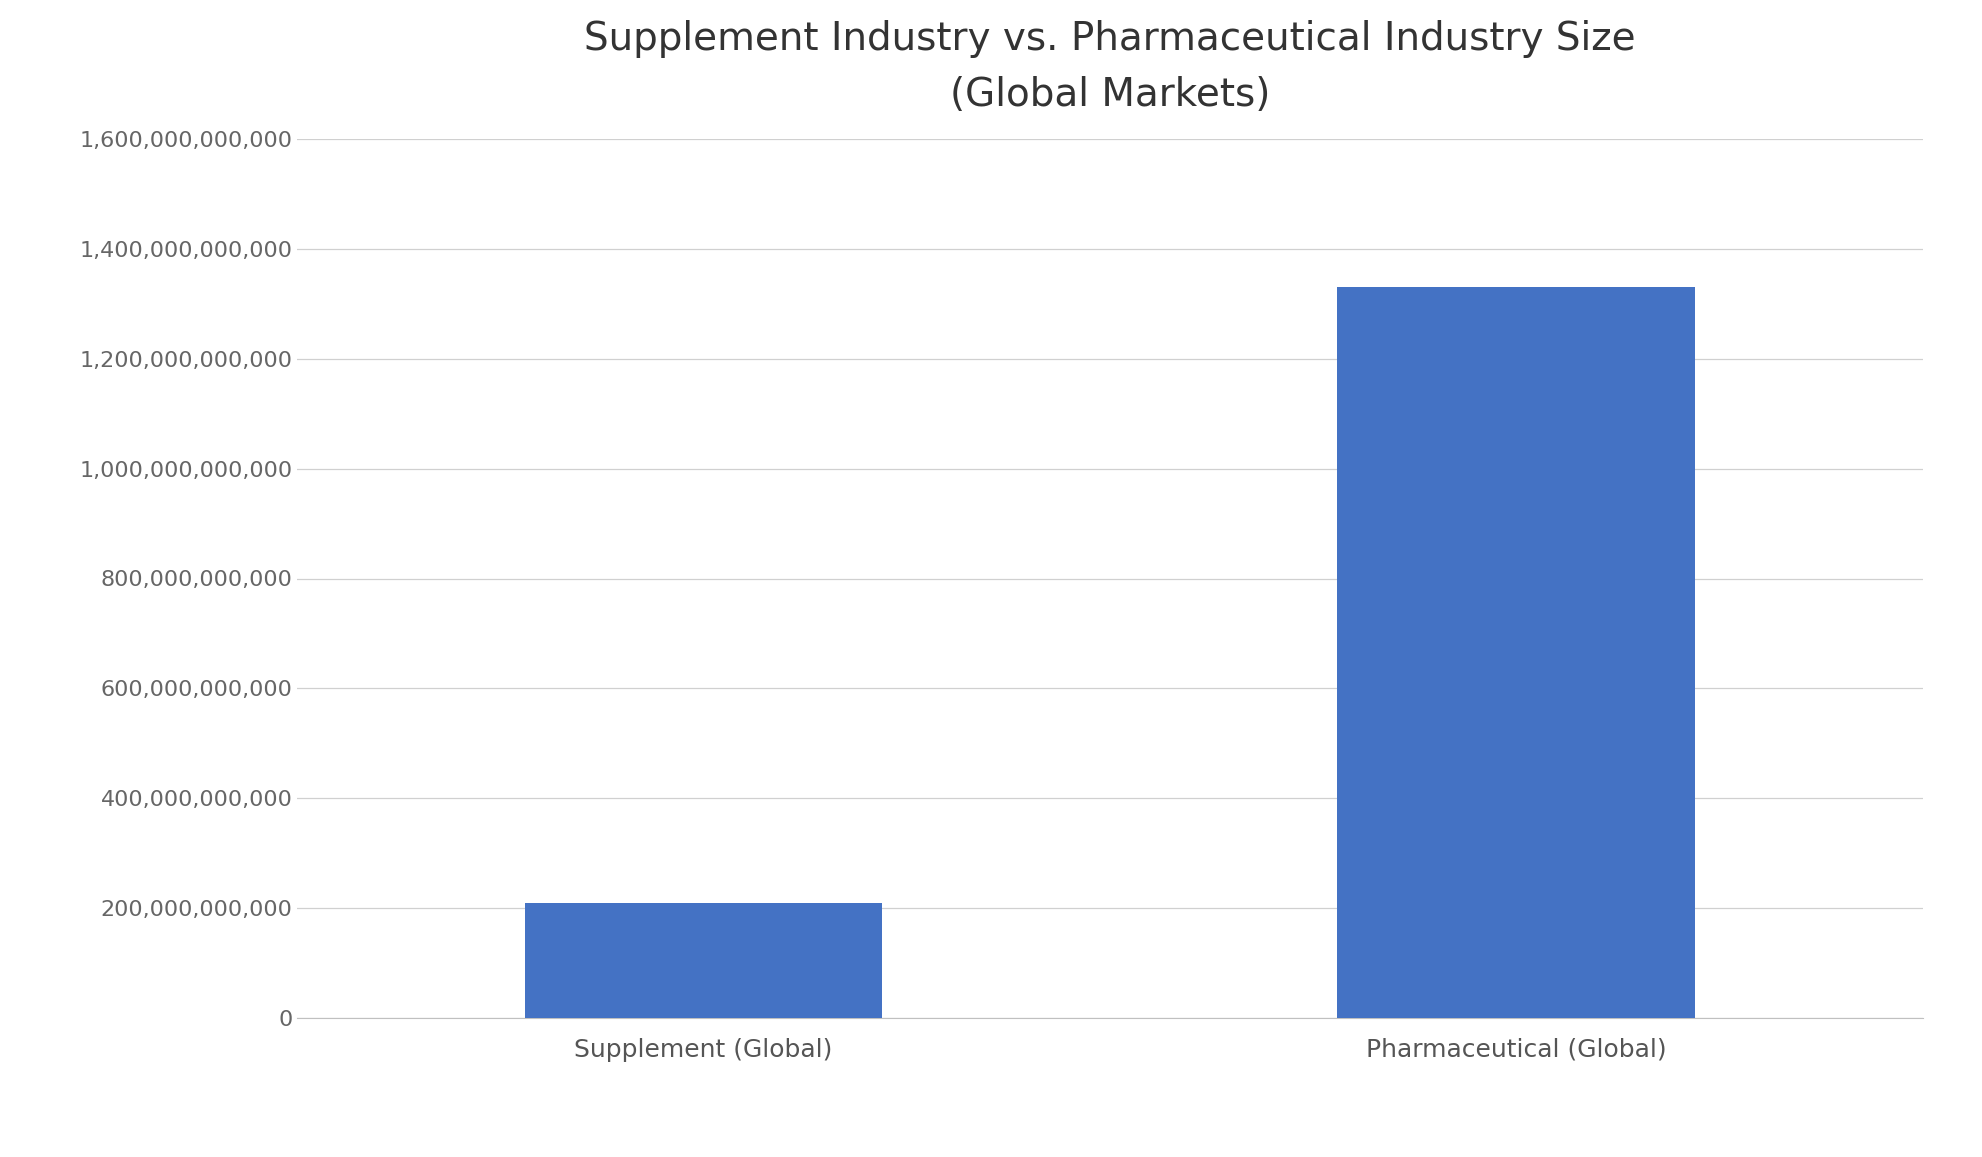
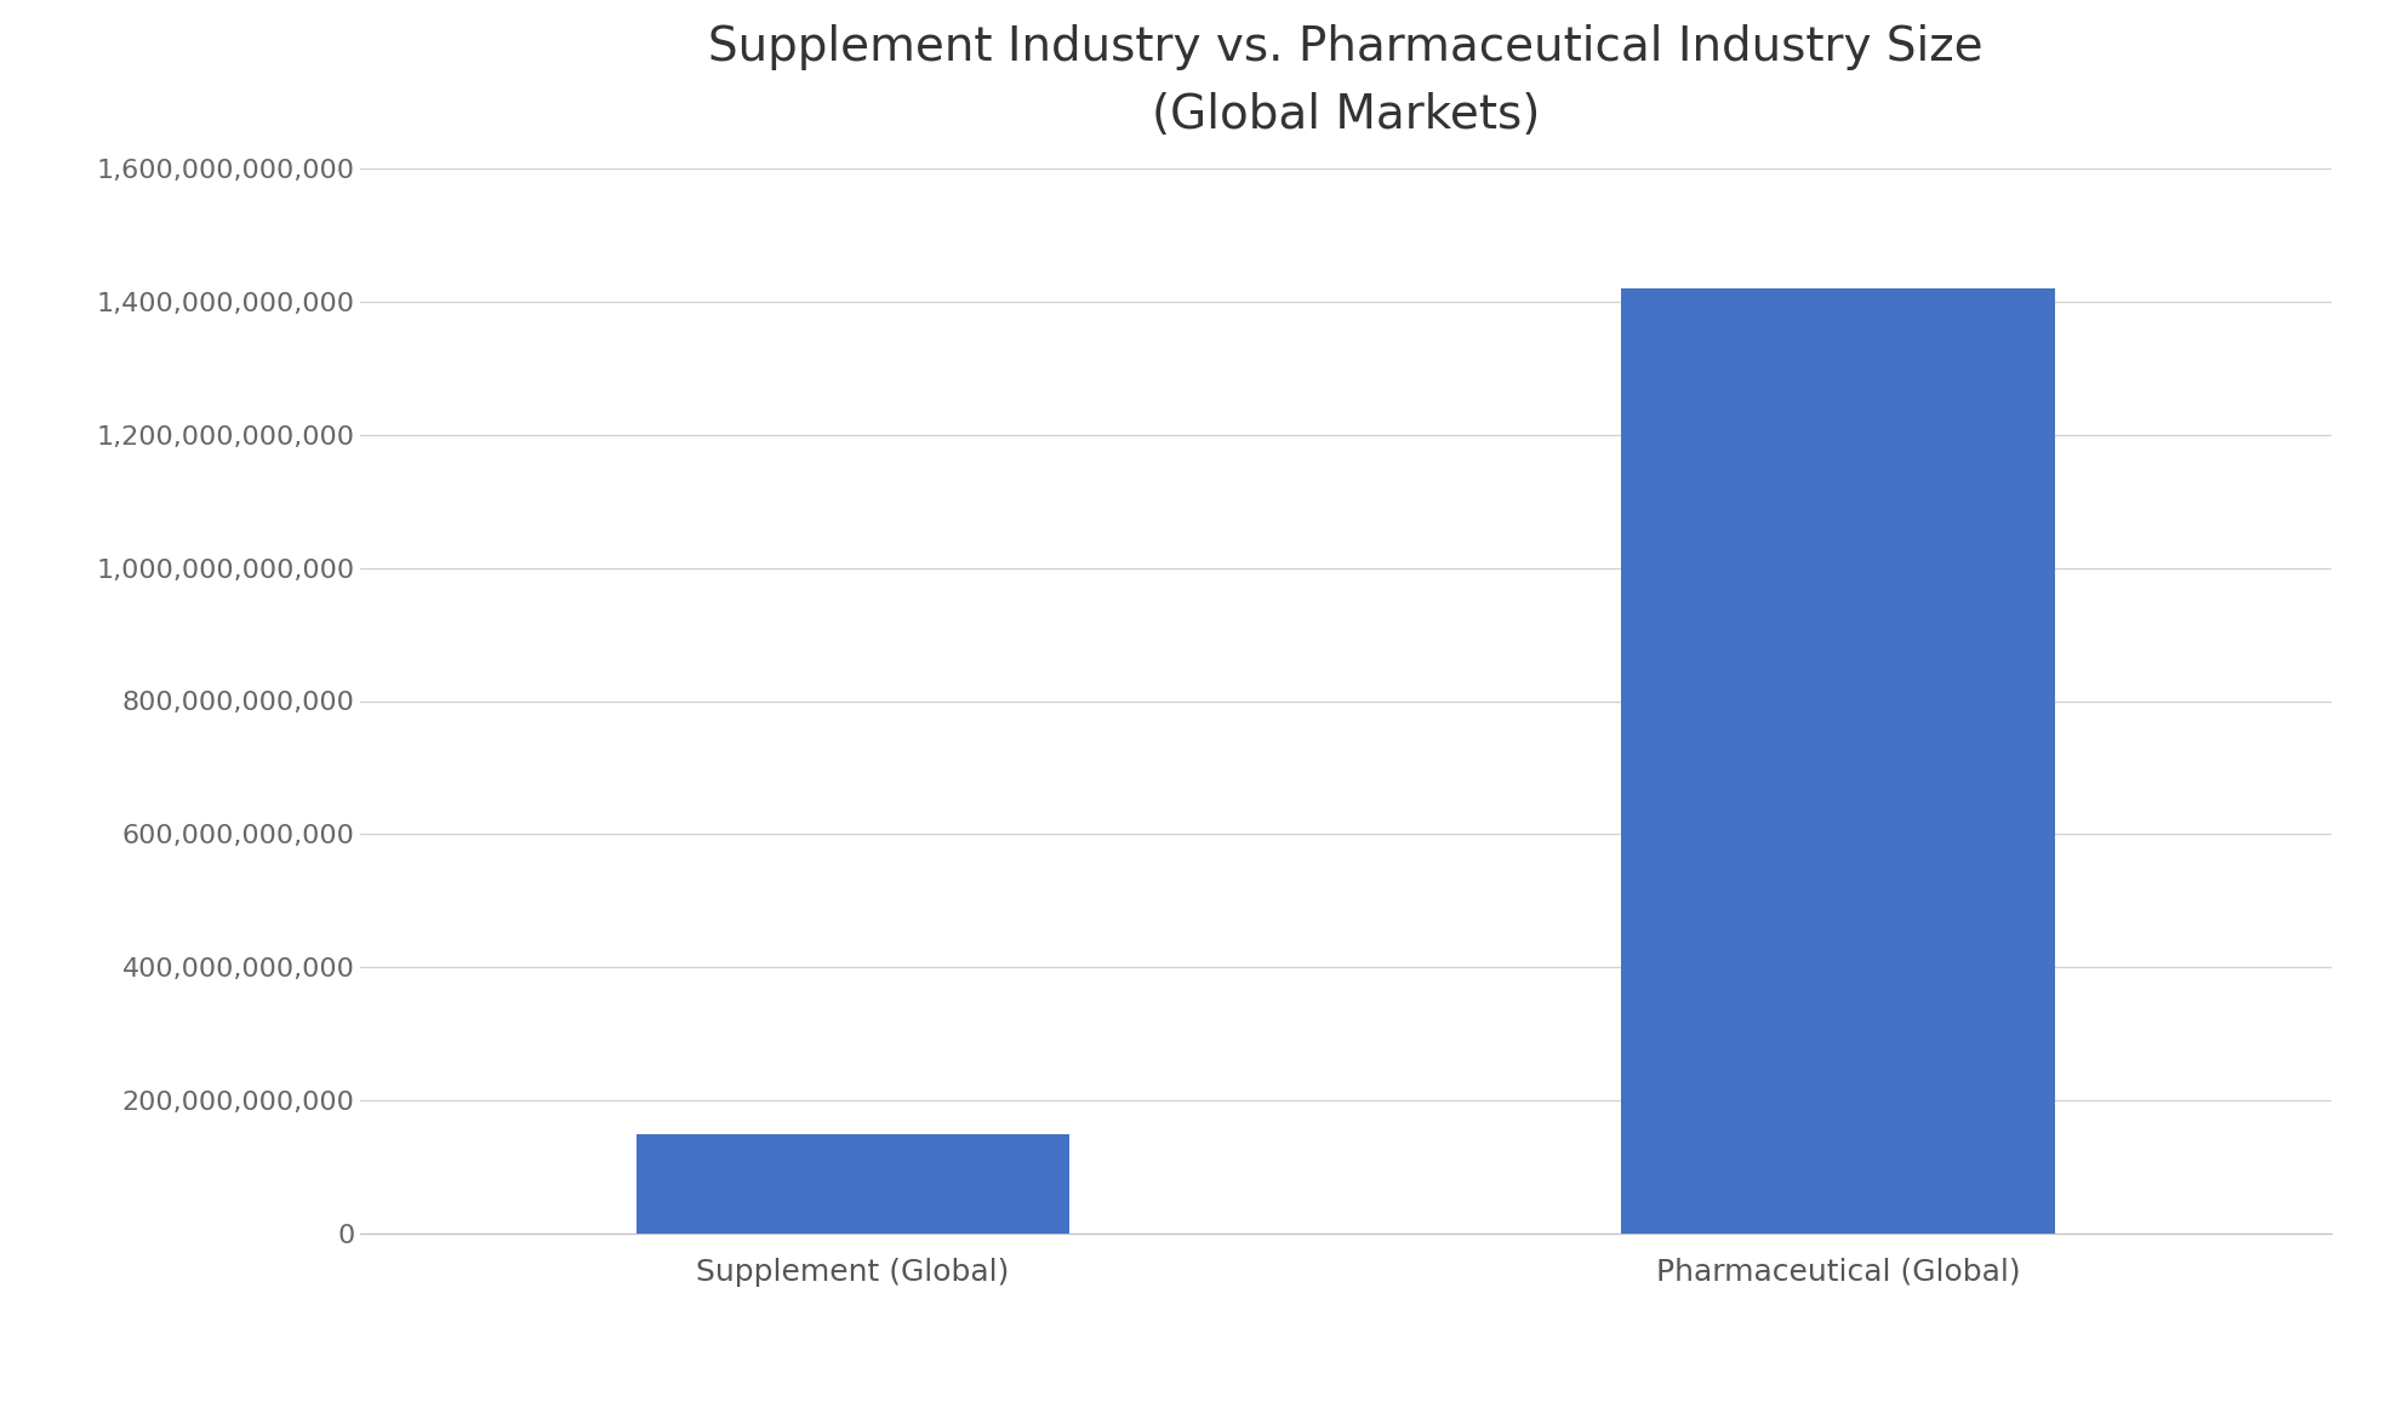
Supplement (Global): 210,000,000,000 -> 150,000,000,000
Pharmaceutical (Global): 1,330,000,000,000 -> 1,420,000,000,000
